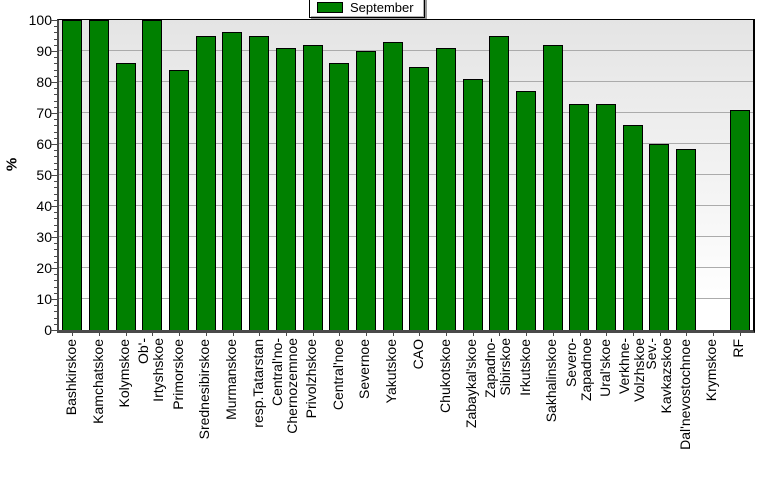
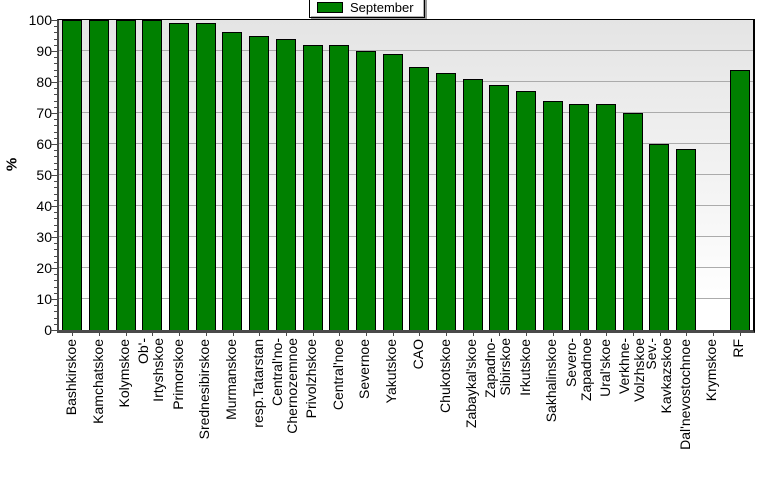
Kolymskoe: 86 -> 100
Primorskoe: 84 -> 99
Srednesibirskoe: 95 -> 99
Central'no- Chernozemnoe: 91 -> 94
Central'noe: 86 -> 92
Yakutskoe: 93 -> 89
Chukotskoe: 91 -> 83
Zapadno- Sibirskoe: 95 -> 79
Sakhalinskoe: 92 -> 74
Verkhne- Volzhskoe: 66 -> 70
RF: 71 -> 84
